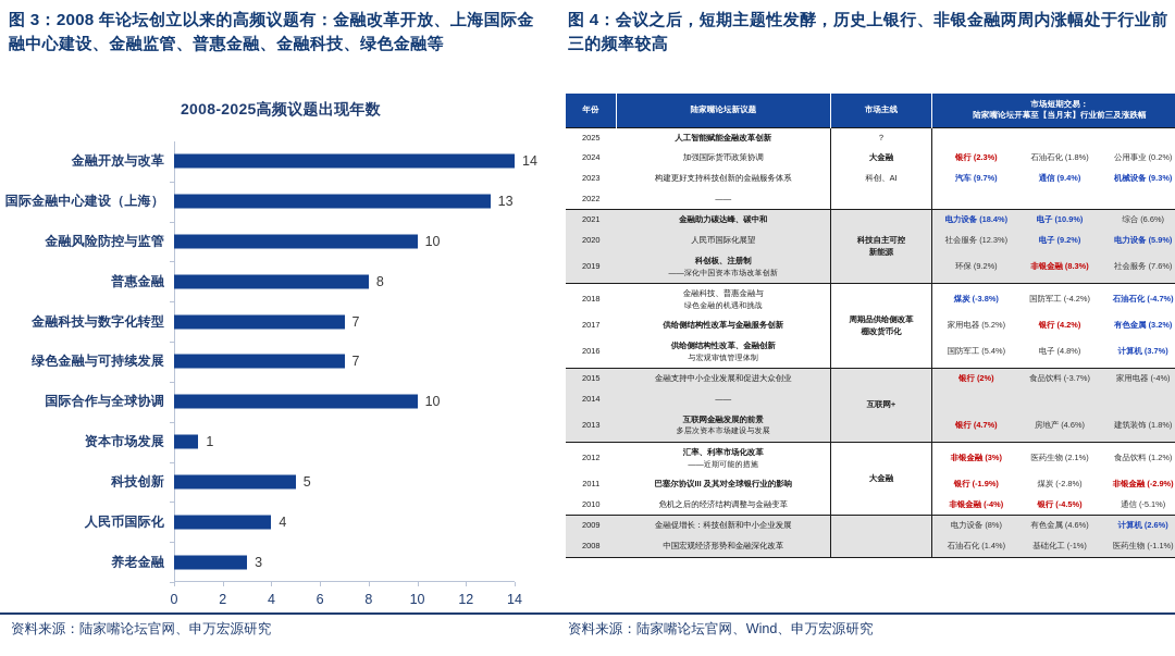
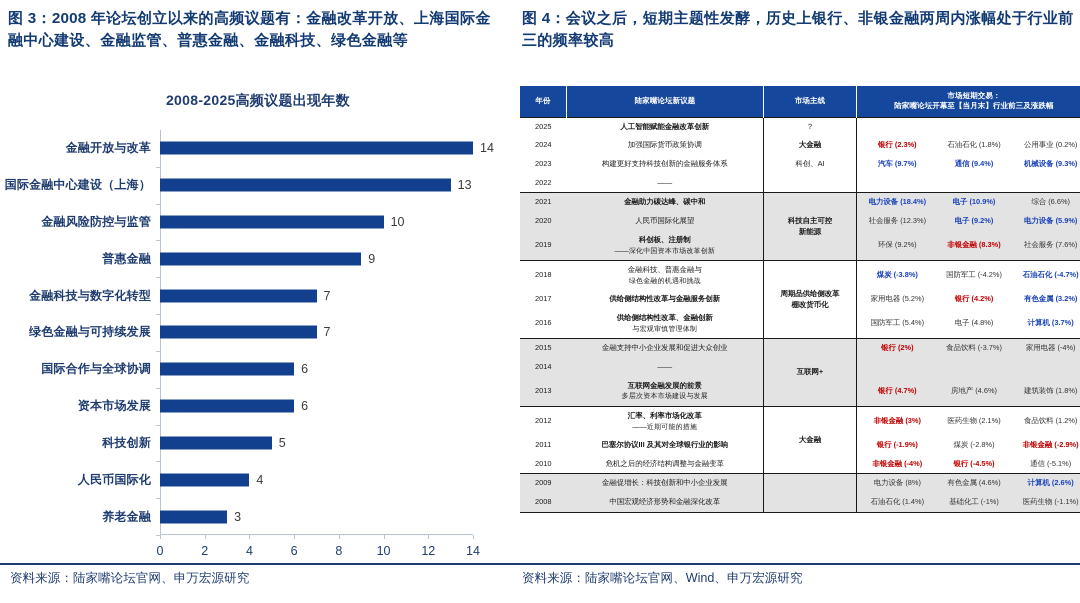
普惠金融: 8 -> 9
国际合作与全球协调: 10 -> 6
资本市场发展: 1 -> 6
